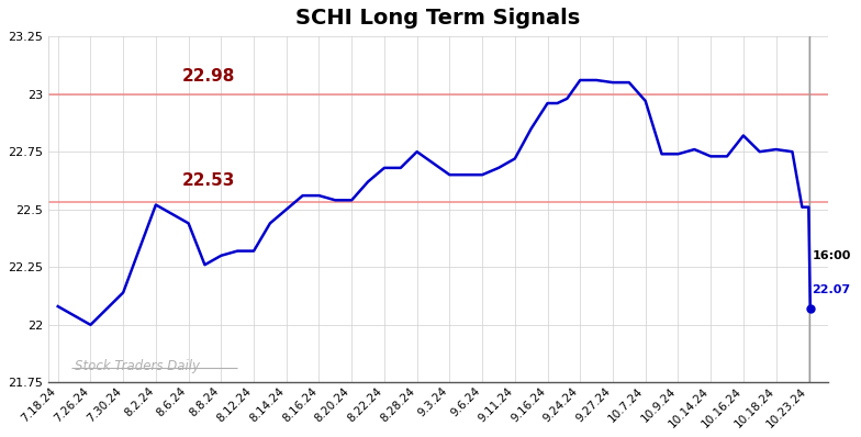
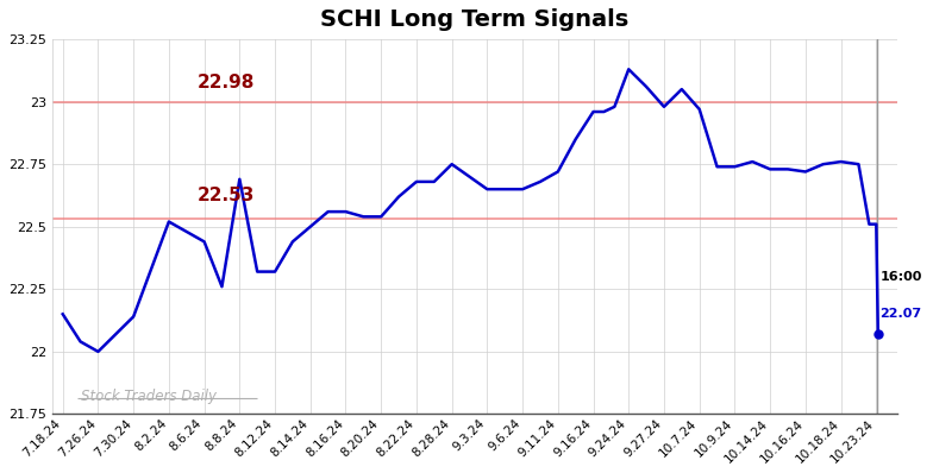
7.18.24: 22.08 -> 22.15
8.8.24: 22.30 -> 22.69
9.24.24: 23.06 -> 23.13
9.27.24: 23.05 -> 22.98
10.16.24: 22.82 -> 22.72
